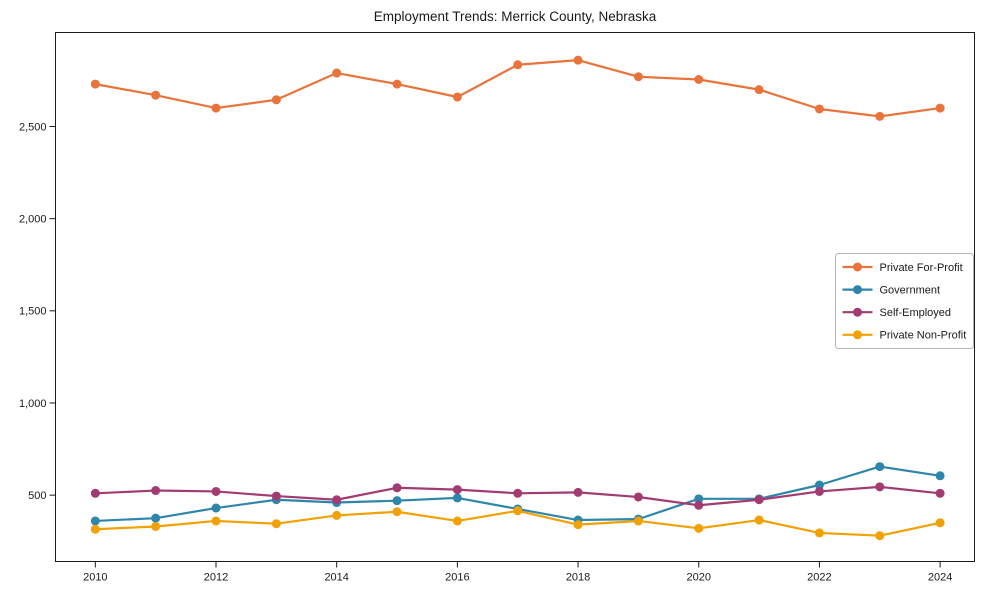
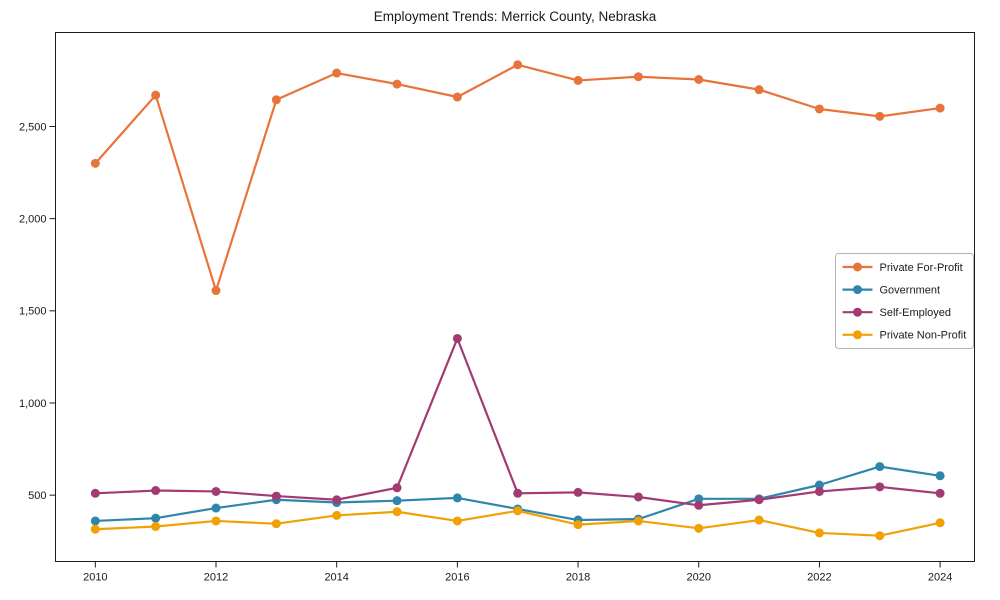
Private For-Profit/2010: 2730 -> 2300
Private For-Profit/2012: 2600 -> 1610
Self-Employed/2016: 530 -> 1350
Private For-Profit/2018: 2860 -> 2750
